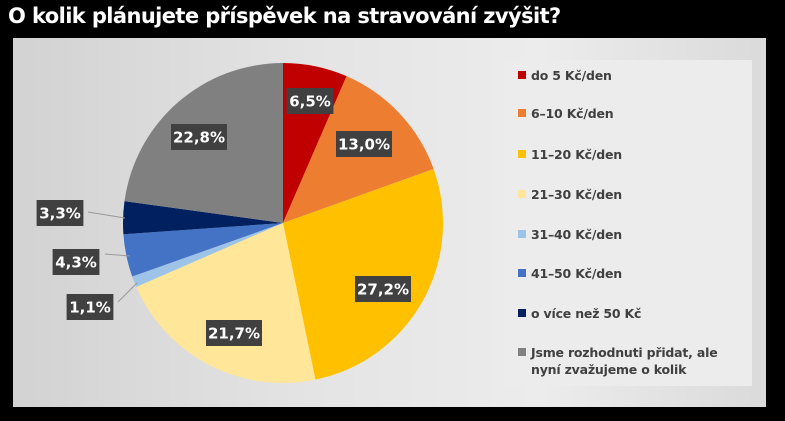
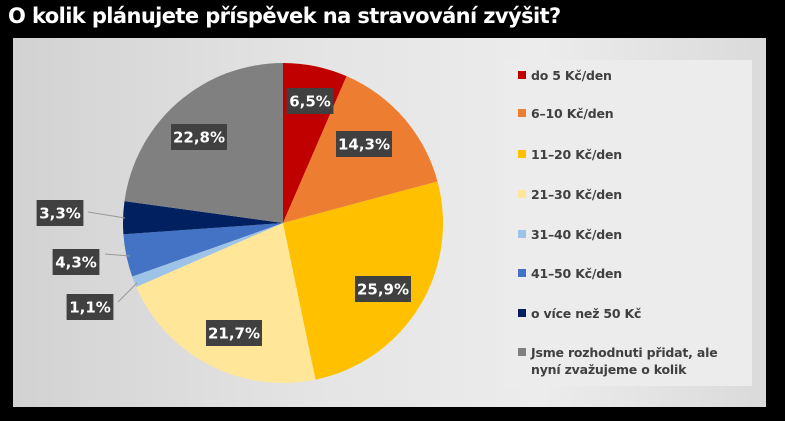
6–10 Kč/den: 13,0% -> 14,3%
11–20 Kč/den: 27,2% -> 25,9%
